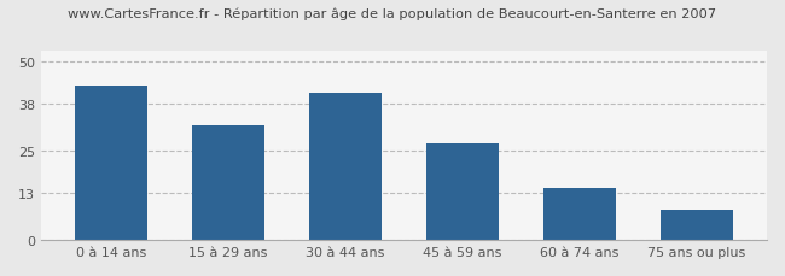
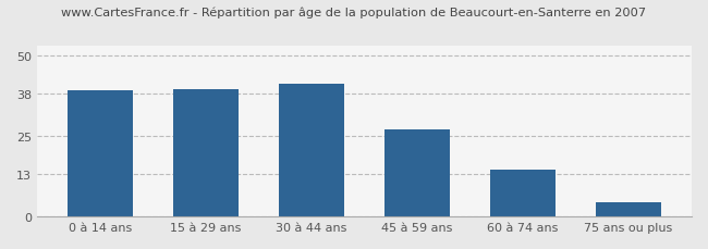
0 à 14 ans: 43.0 -> 39.0
15 à 29 ans: 32.0 -> 39.5
75 ans ou plus: 8.5 -> 4.5
